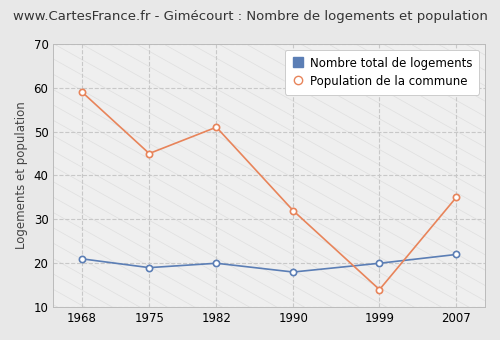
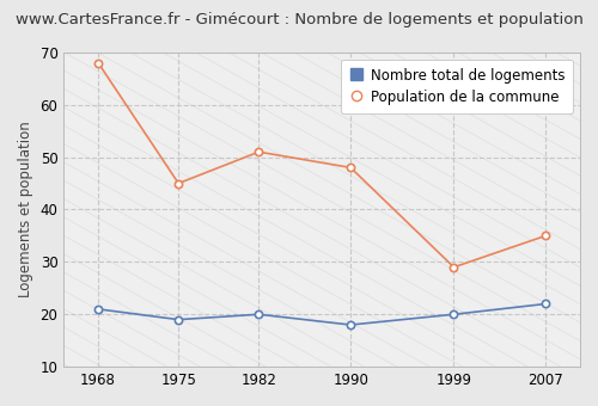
Population de la commune/1968: 59 -> 68
Population de la commune/1990: 32 -> 48
Population de la commune/1999: 14 -> 29
